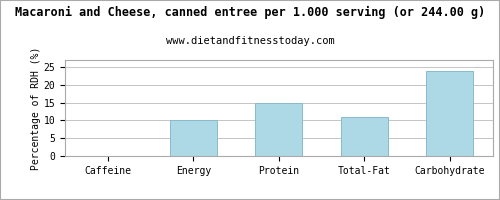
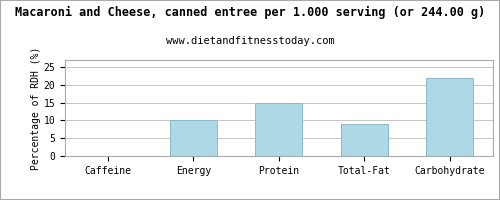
Total-Fat: 11 -> 9
Carbohydrate: 24 -> 22
